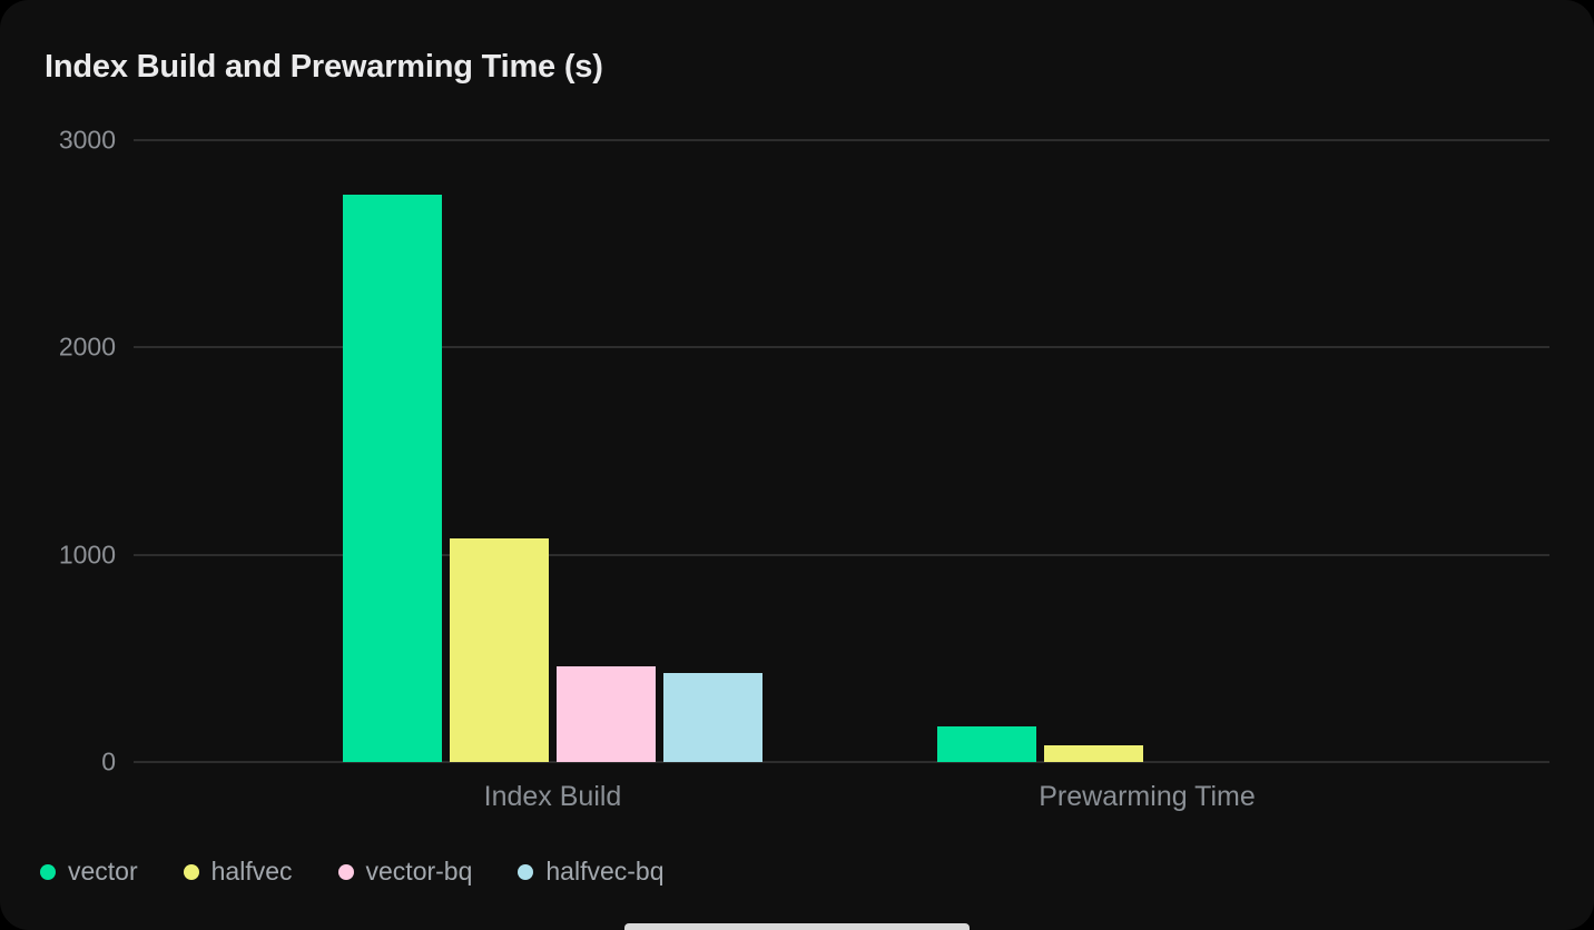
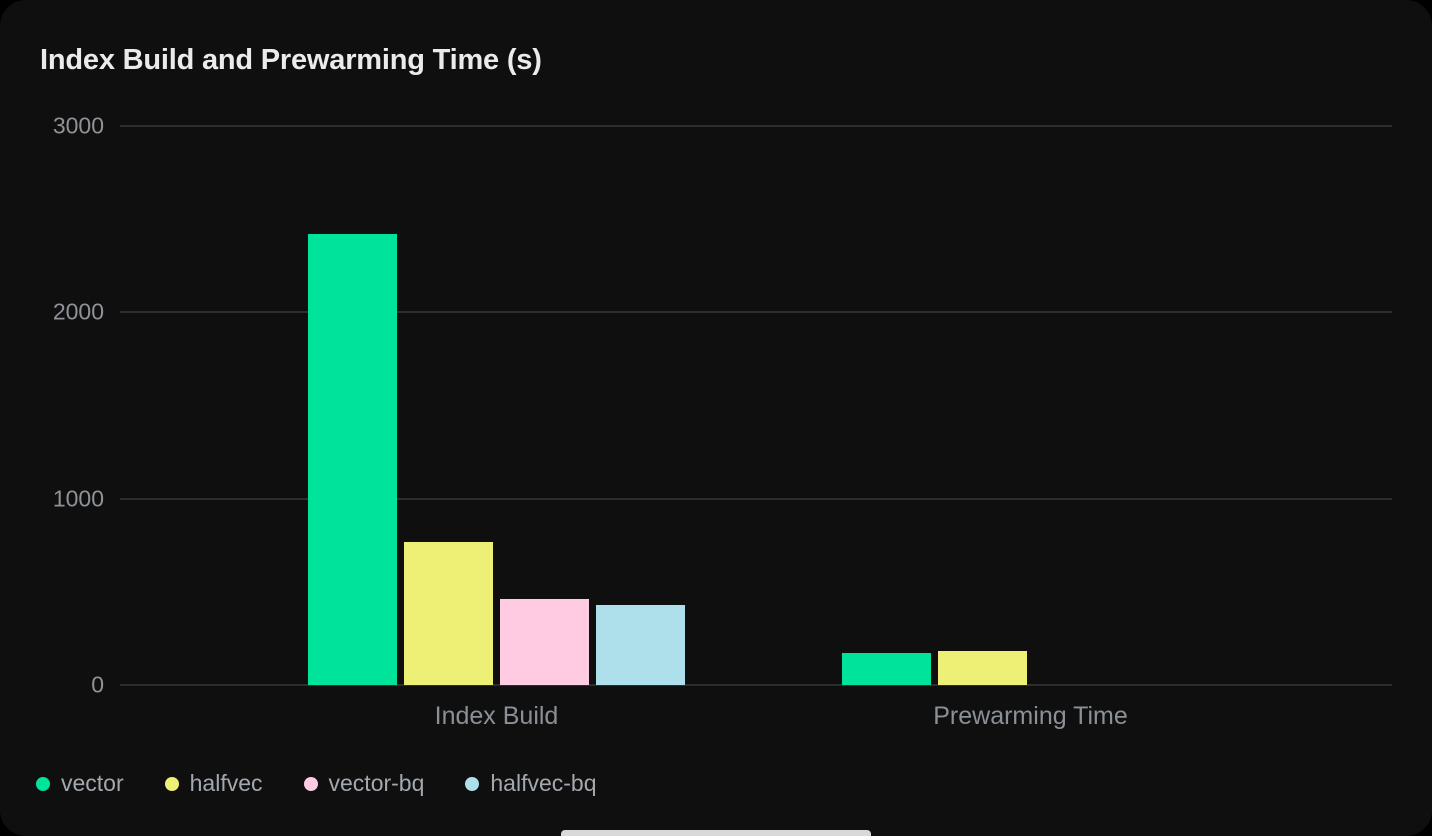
vector/Index Build: 2740 -> 2420
halfvec/Index Build: 1080 -> 770
halfvec/Prewarming Time: 80 -> 180
